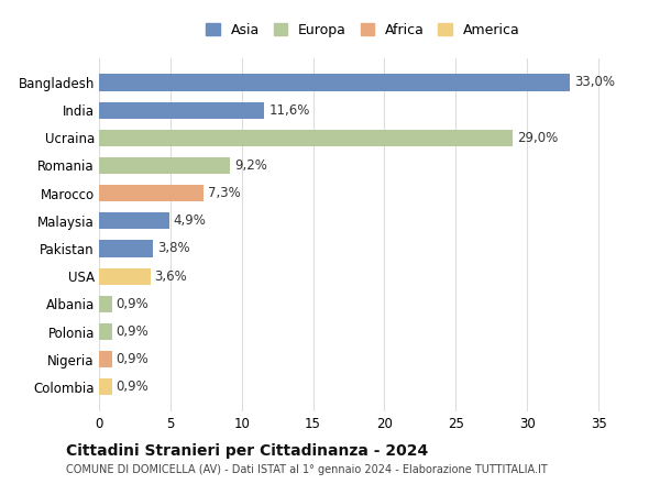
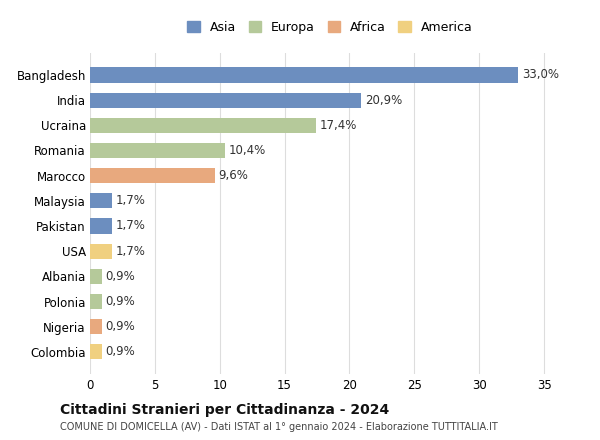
India: 11,6% -> 20,9%
Ucraina: 29,0% -> 17,4%
Romania: 9,2% -> 10,4%
Marocco: 7,3% -> 9,6%
Malaysia: 4,9% -> 1,7%
Pakistan: 3,8% -> 1,7%
USA: 3,6% -> 1,7%
